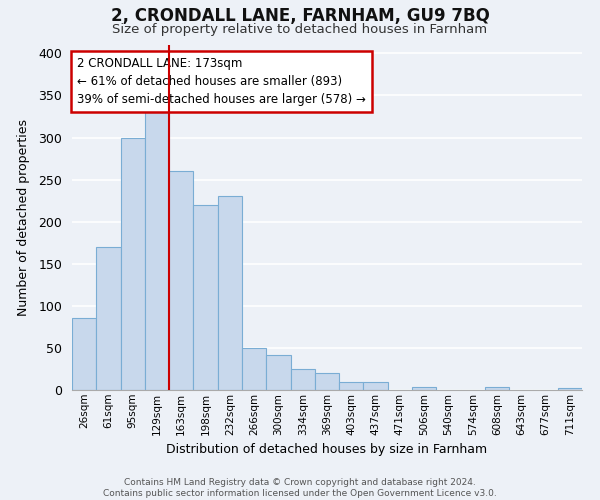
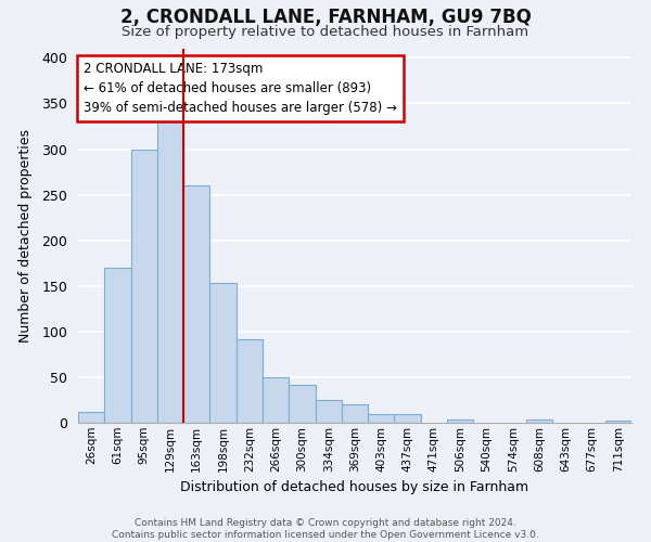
26sqm: 86 -> 12
198sqm: 220 -> 153
232sqm: 230 -> 92
